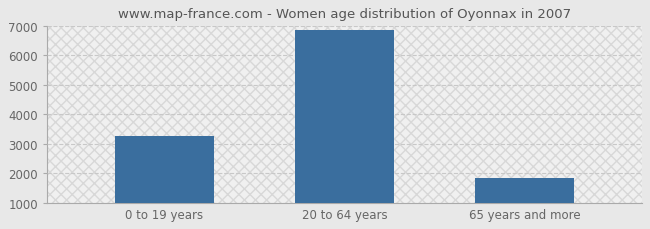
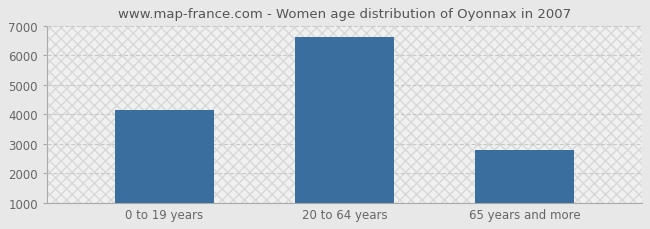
0 to 19 years: 3250 -> 4150
20 to 64 years: 6850 -> 6600
65 years and more: 1850 -> 2800
